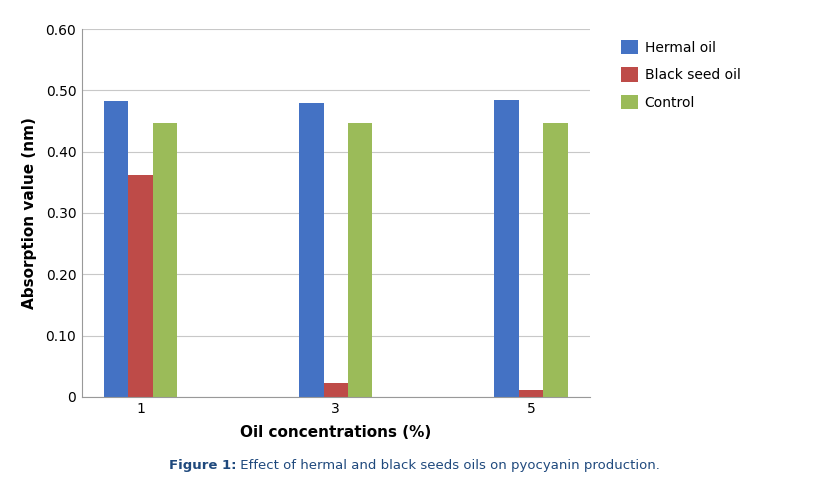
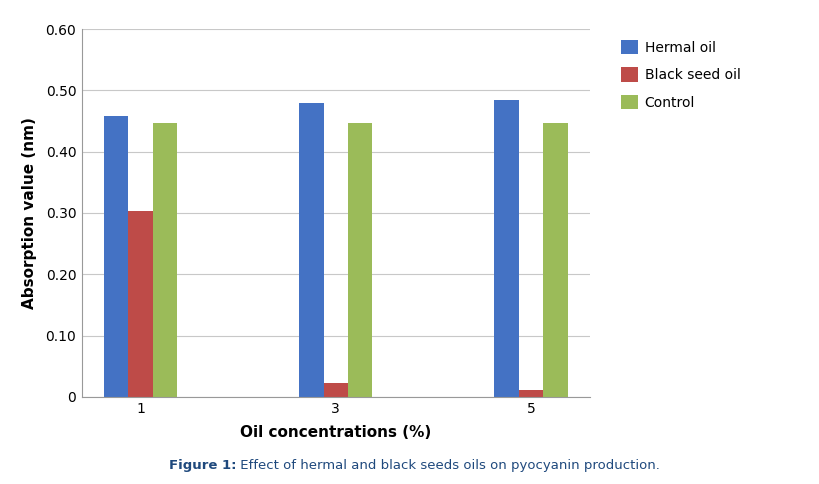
Hermal oil/1: 0.483 -> 0.458
Black seed oil/1: 0.362 -> 0.304
